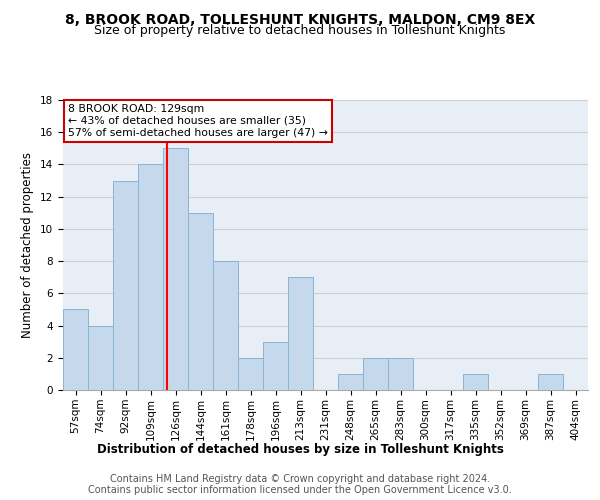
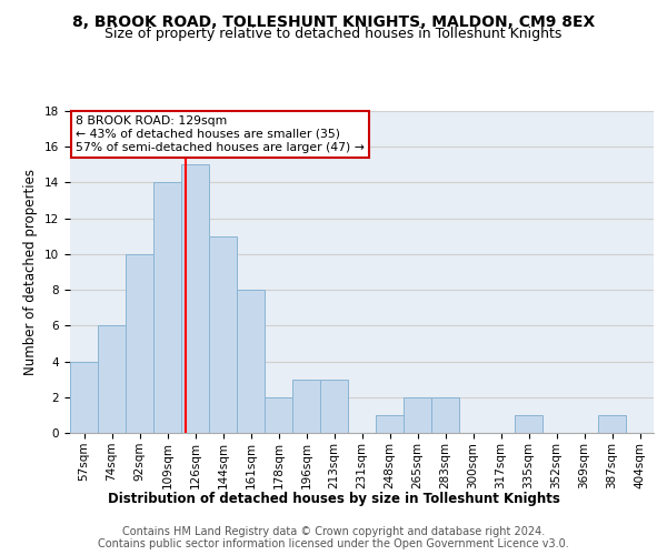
57sqm: 5 -> 4
74sqm: 4 -> 6
92sqm: 13 -> 10
213sqm: 7 -> 3
